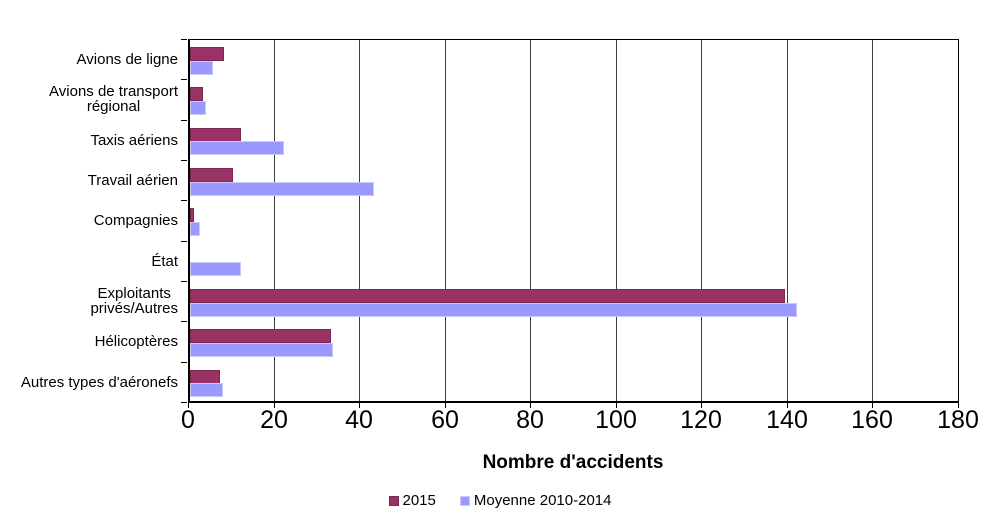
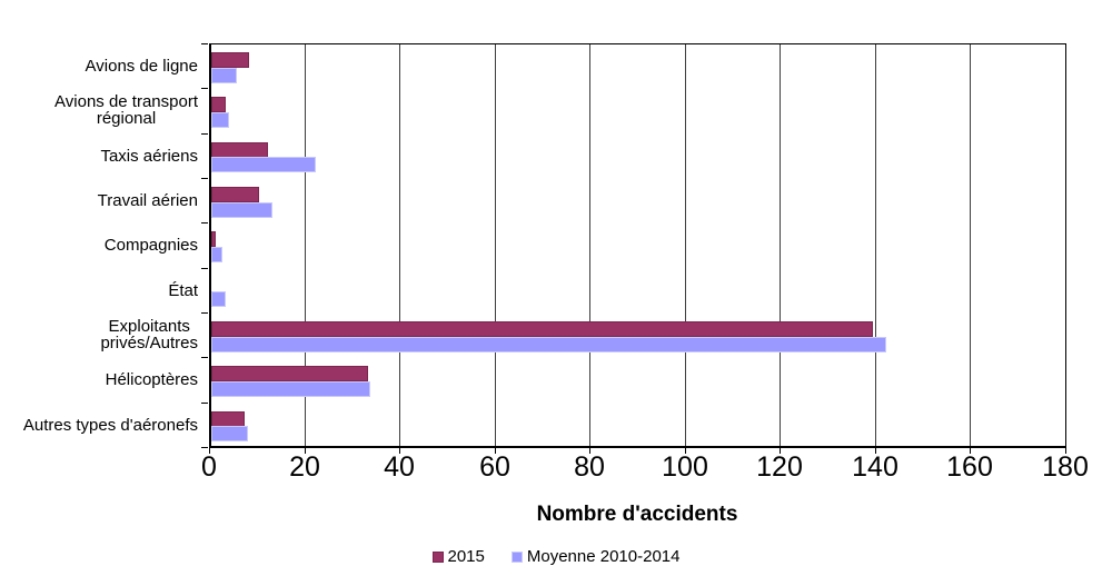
Moyenne 2010-2014/Travail aérien: 43 -> 13
Moyenne 2010-2014/État: 12 -> 3
